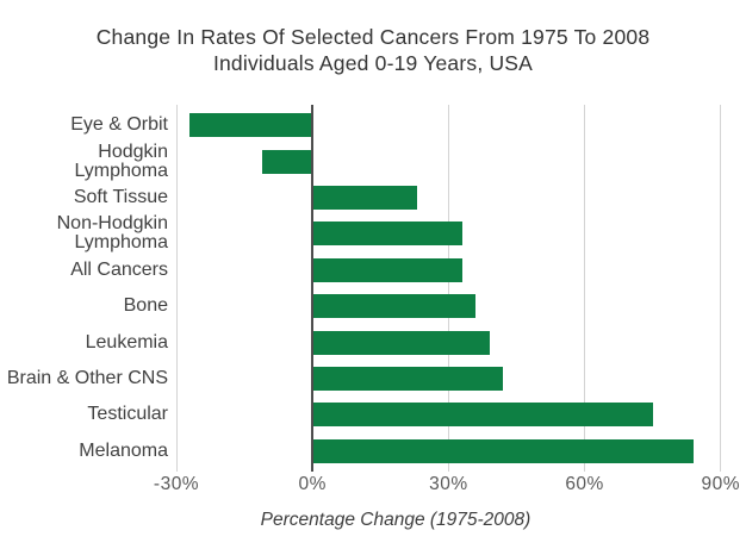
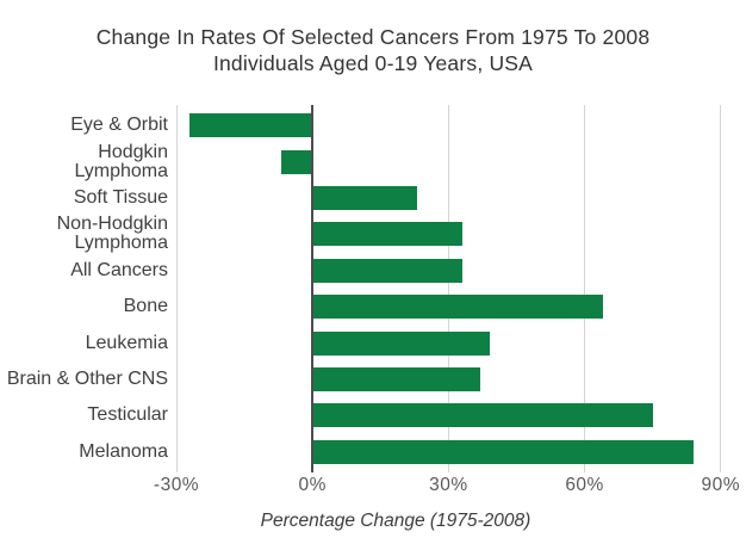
Hodgkin Lymphoma: -11% -> -7%
Bone: 36% -> 64%
Brain & Other CNS: 42% -> 37%
